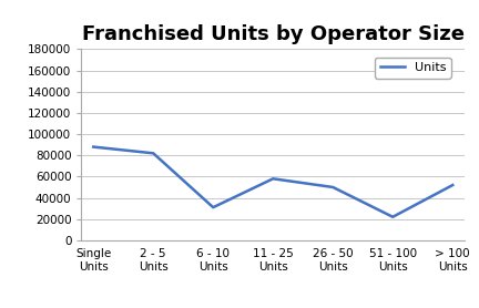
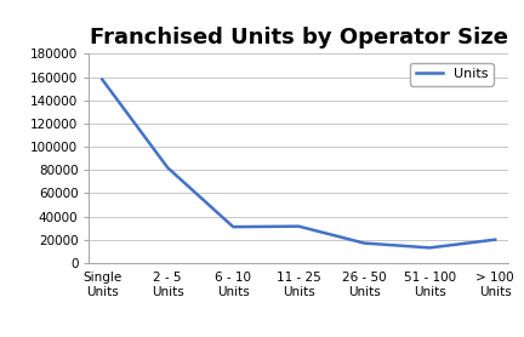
Single Units: 88000 -> 158000
11 - 25 Units: 58000 -> 32000
26 - 50 Units: 50000 -> 17000
51 - 100 Units: 22000 -> 13000
> 100 Units: 52000 -> 20000
